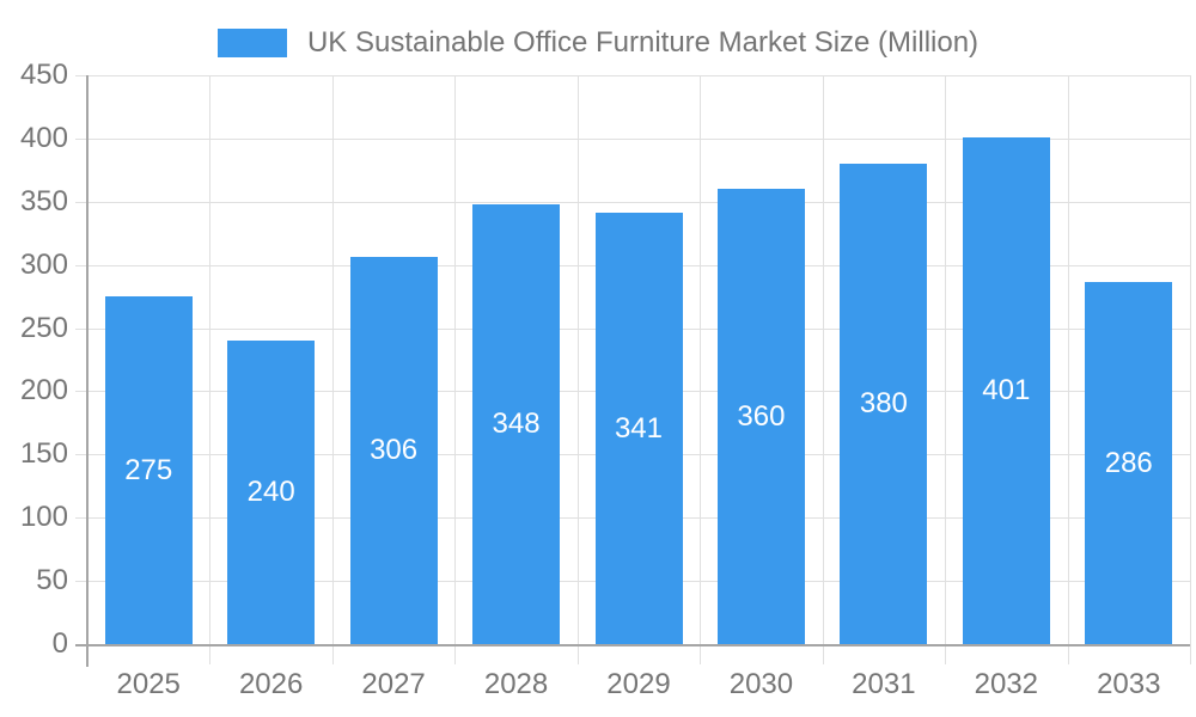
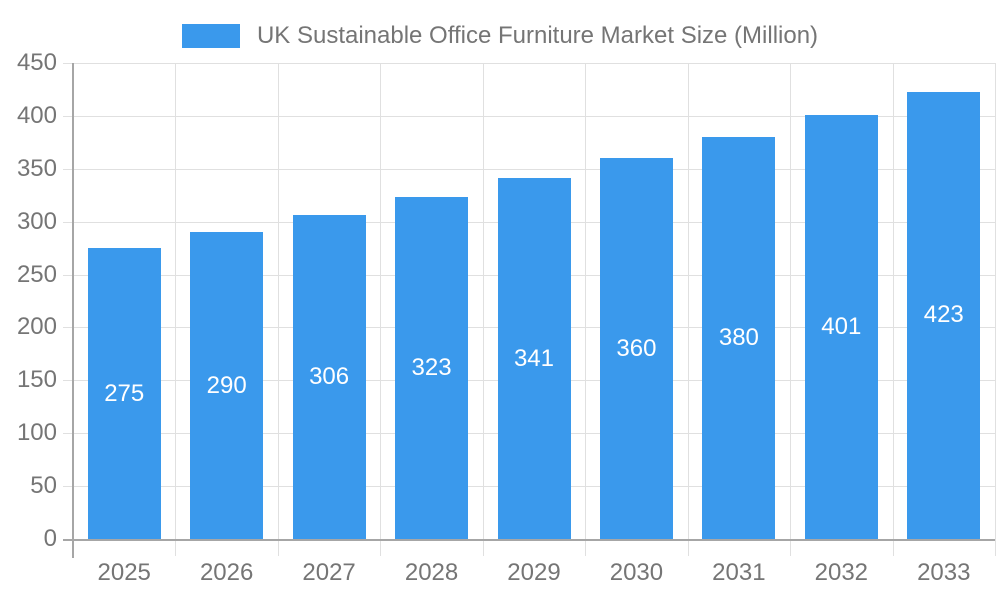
2026: 240 -> 290
2028: 348 -> 323
2033: 286 -> 423
